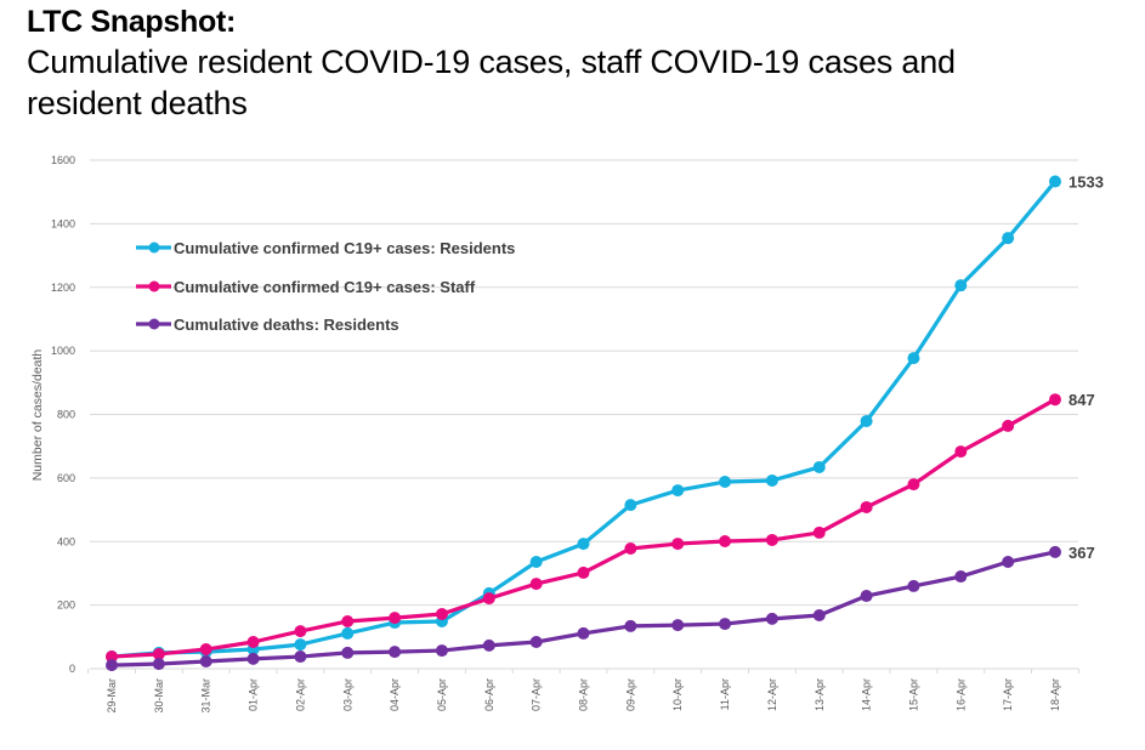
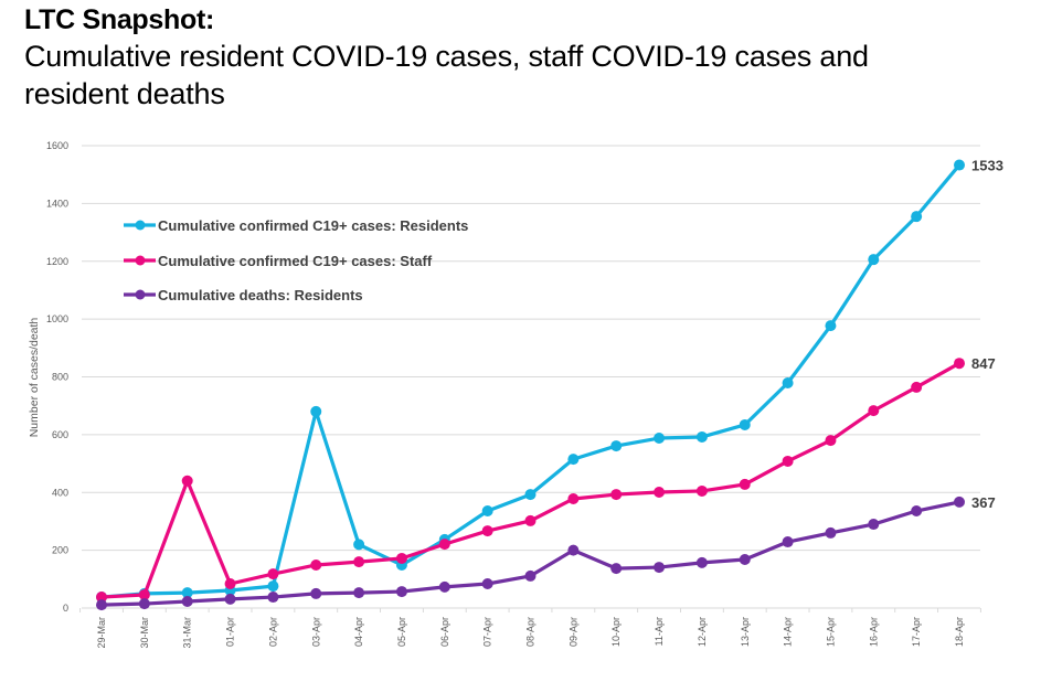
Cumulative confirmed C19+ cases: Staff/31-Mar: 60 -> 440
Cumulative confirmed C19+ cases: Residents/03-Apr: 110 -> 680
Cumulative confirmed C19+ cases: Residents/04-Apr: 140 -> 220
Cumulative deaths: Residents/09-Apr: 130 -> 200
